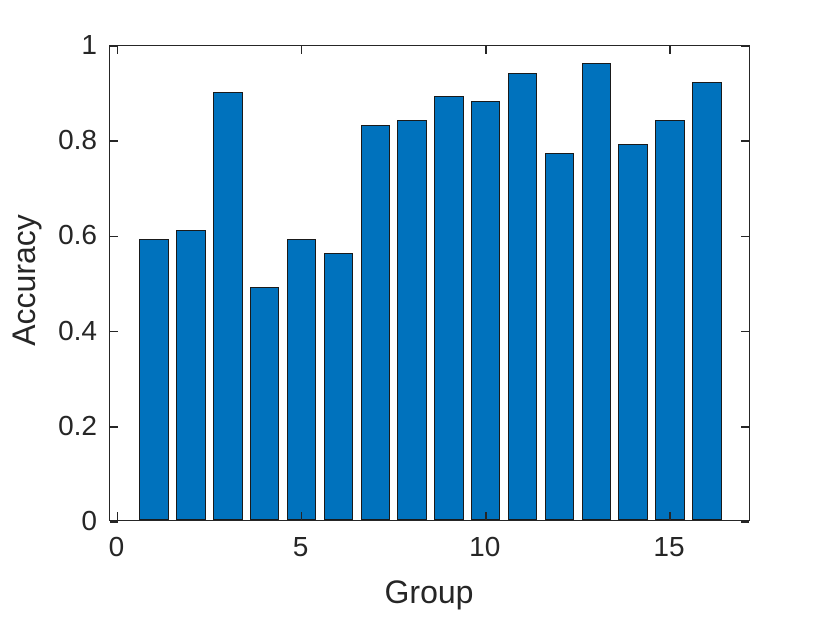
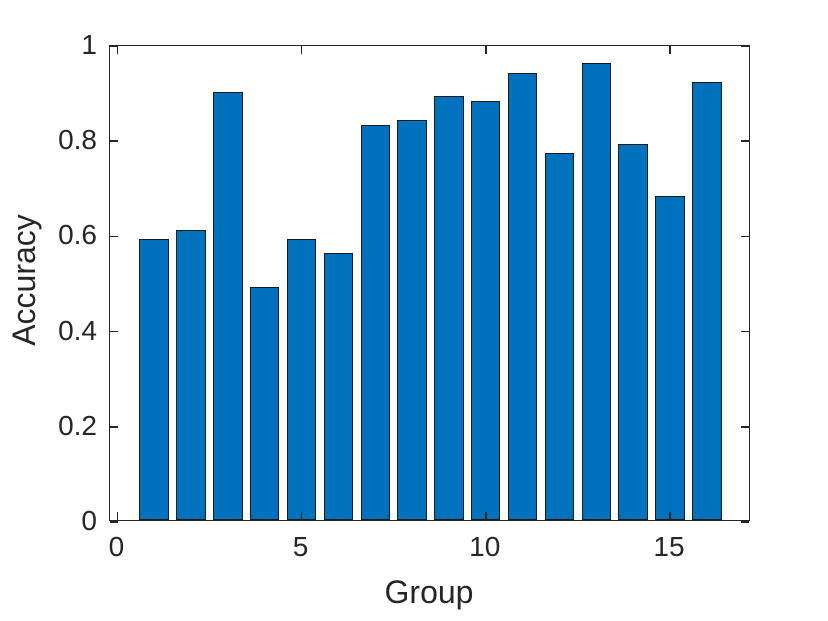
15: 0.84 -> 0.68
